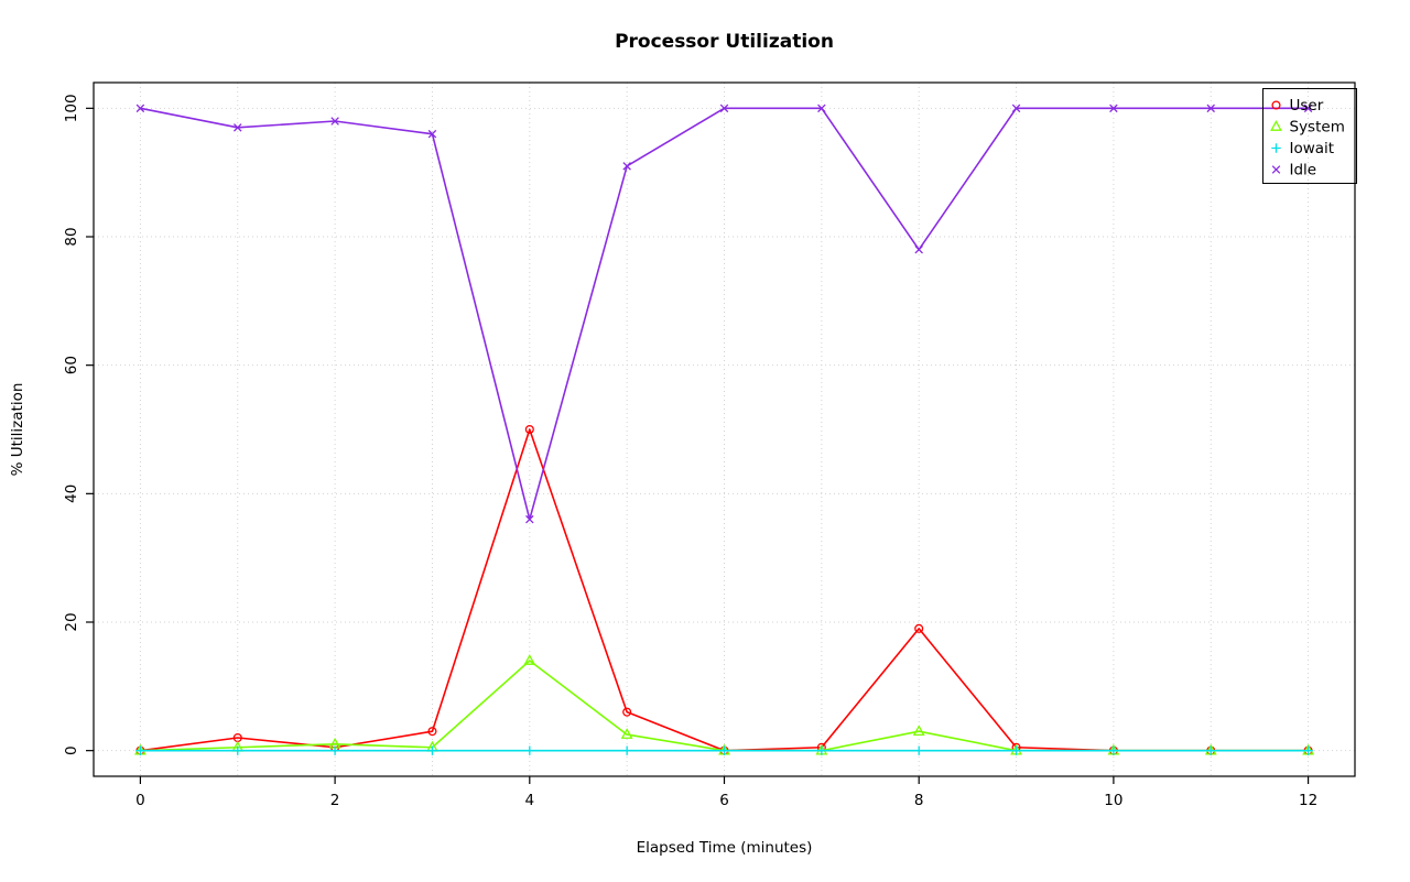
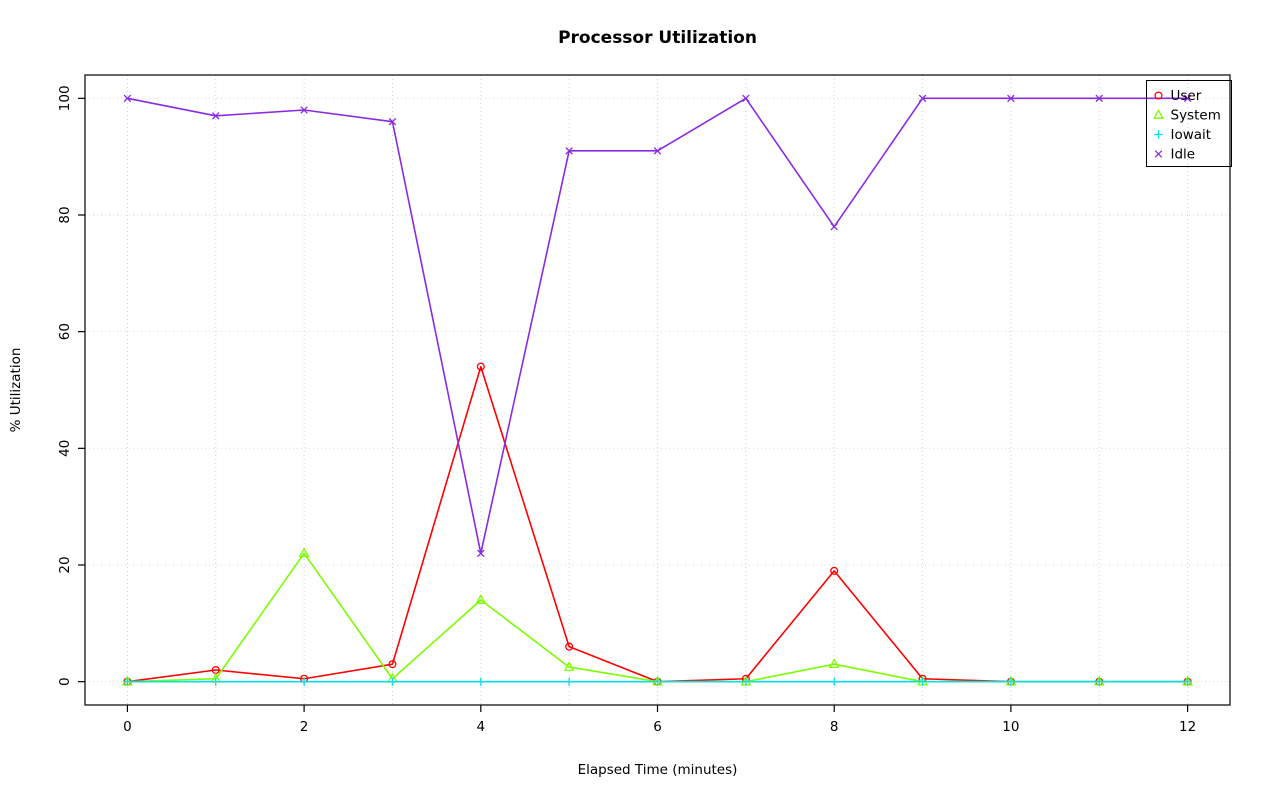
System/2: 1 -> 22
User/4: 50 -> 54
Idle/4: 36 -> 22
Idle/6: 100 -> 91
